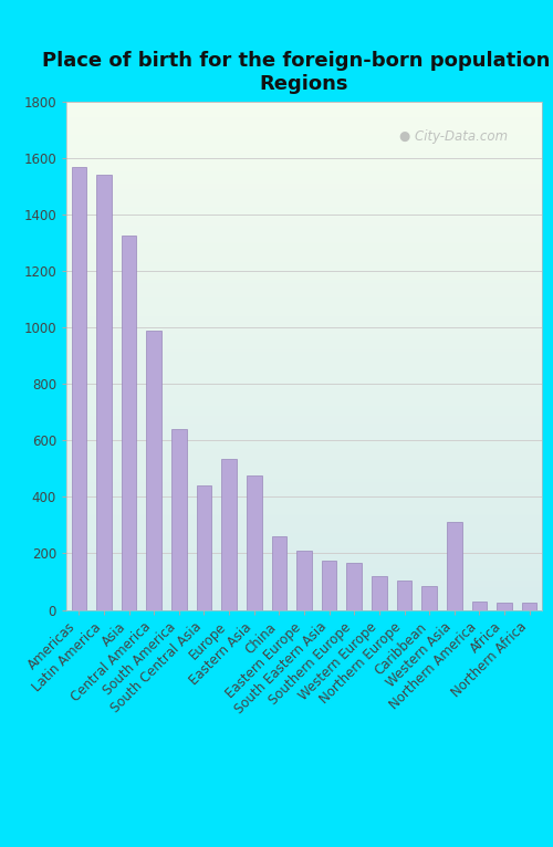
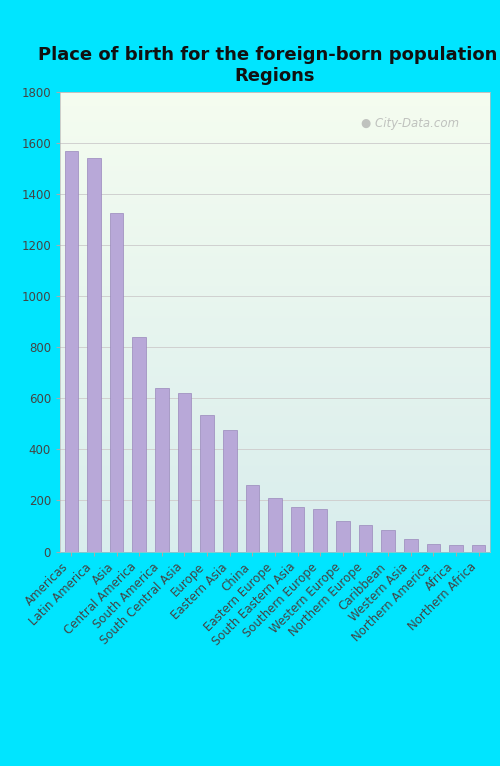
Central America: 990 -> 840
South Central Asia: 440 -> 620
Western Asia: 310 -> 50
